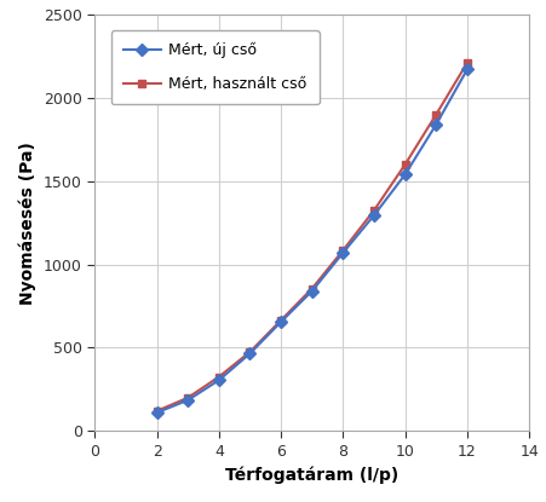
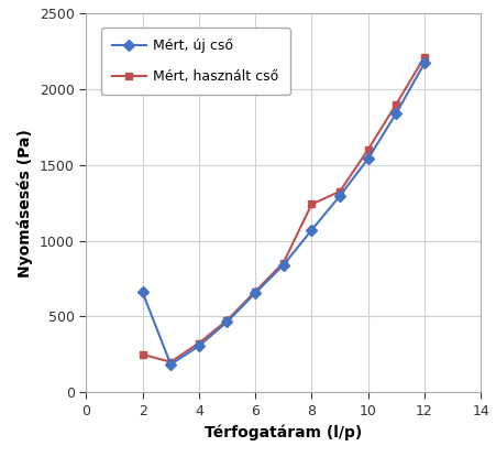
Mért, új cső/2: 110 -> 660
Mért, használt cső/2: 120 -> 250
Mért, használt cső/8: 1080 -> 1240
